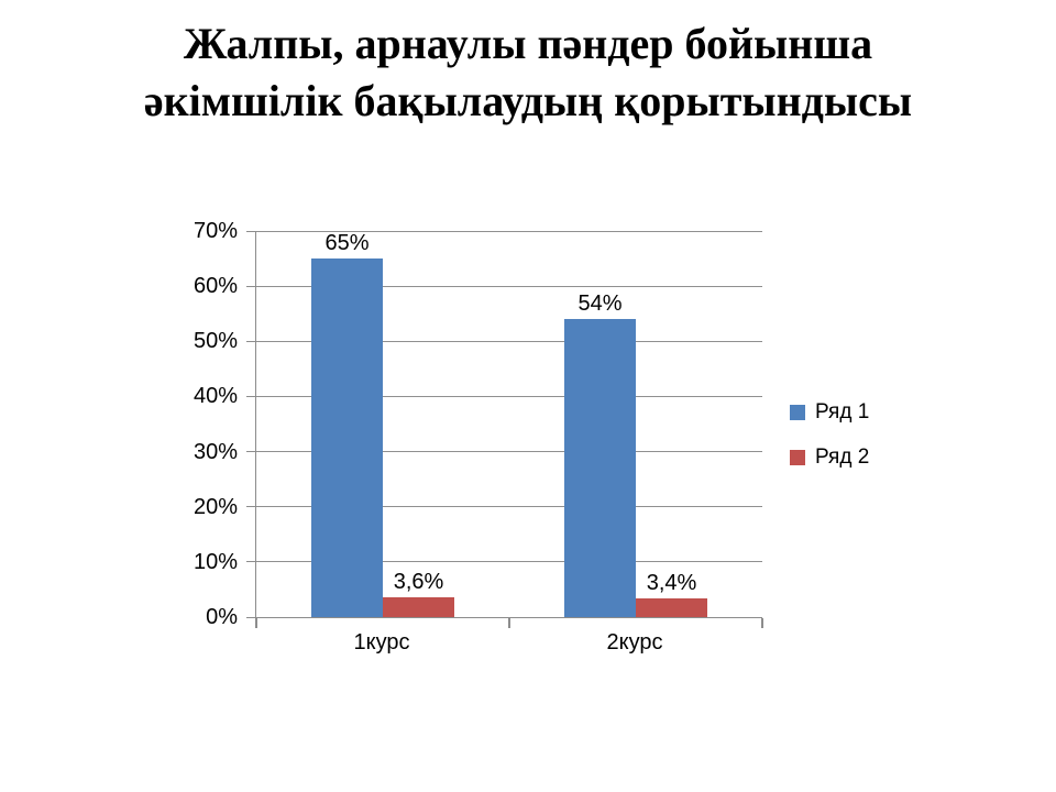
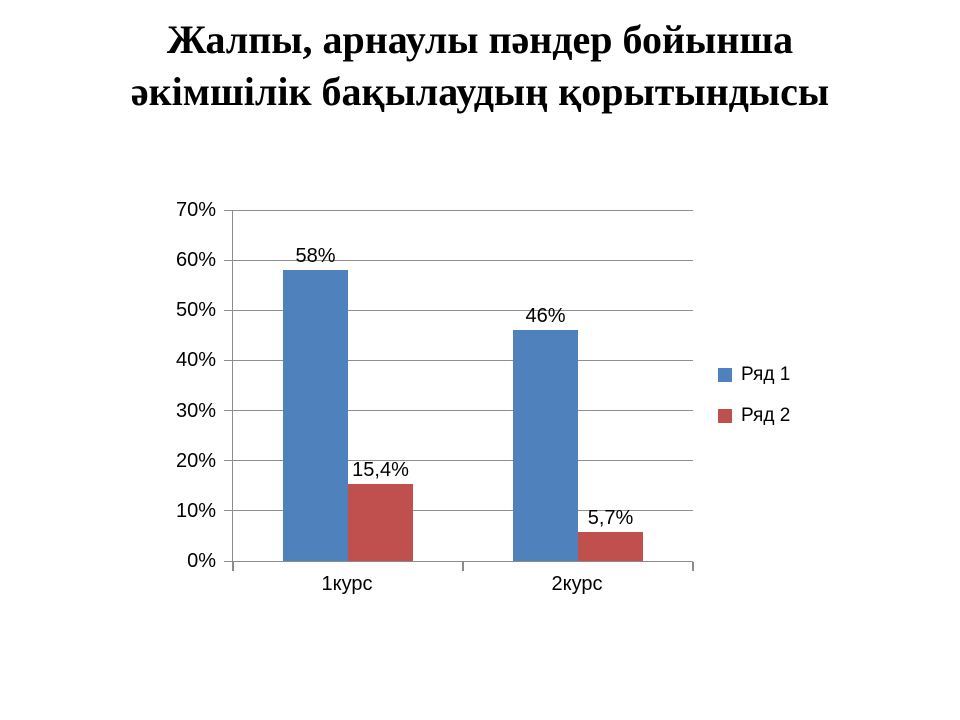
Ряд 1/1курс: 65% -> 58%
Ряд 2/1курс: 3,6% -> 15,4%
Ряд 1/2курс: 54% -> 46%
Ряд 2/2курс: 3,4% -> 5,7%
